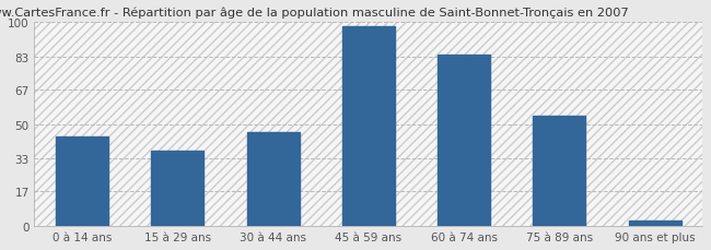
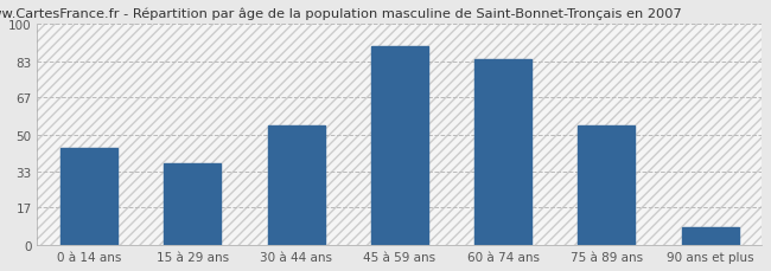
30 à 44 ans: 46 -> 54
45 à 59 ans: 98 -> 90
90 ans et plus: 3 -> 8
